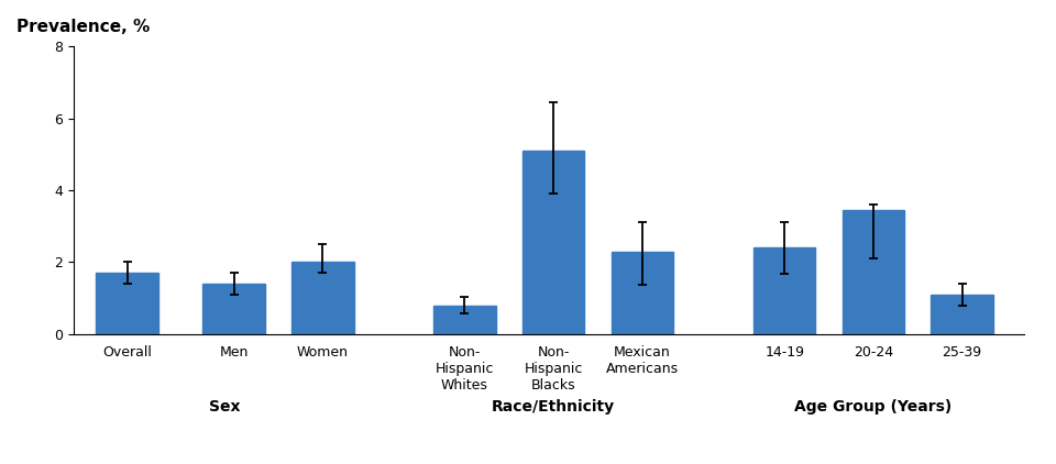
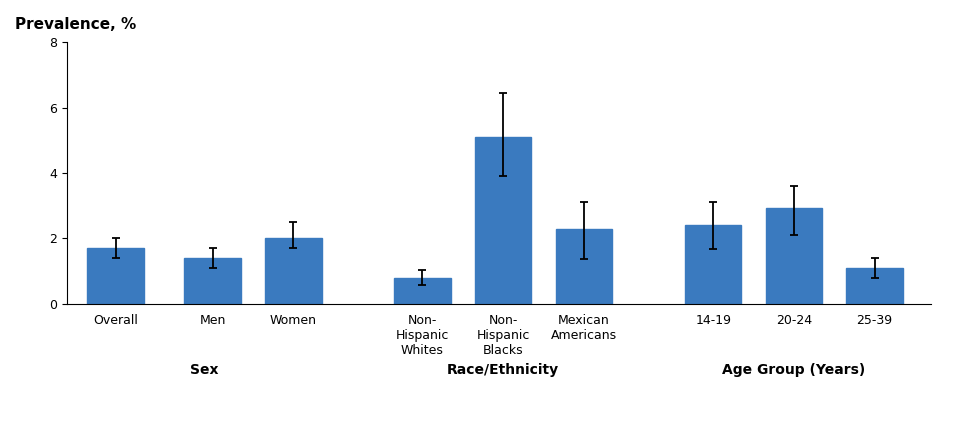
20-24: 3.45 -> 2.92
